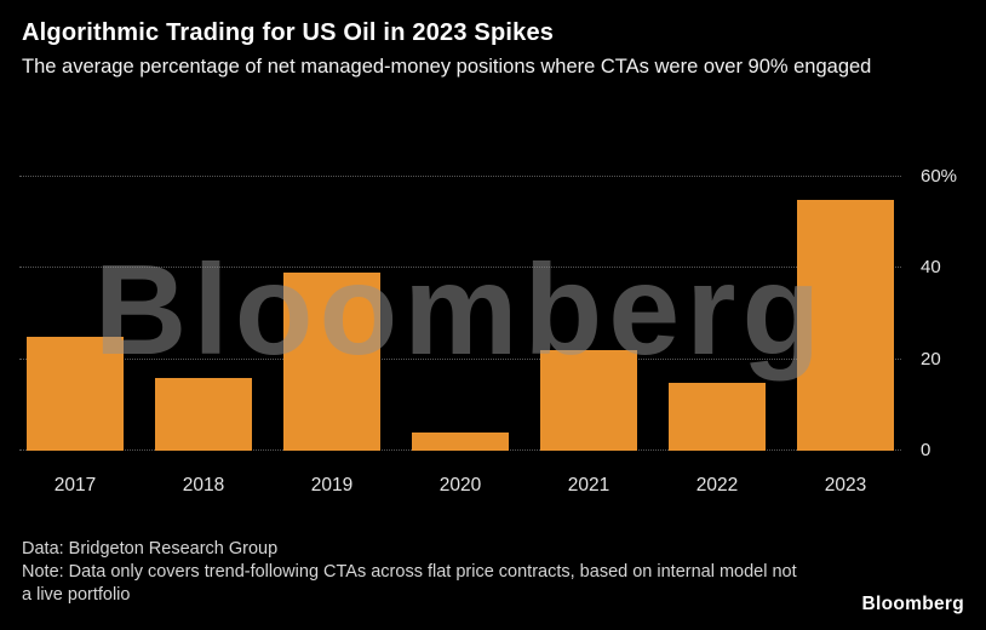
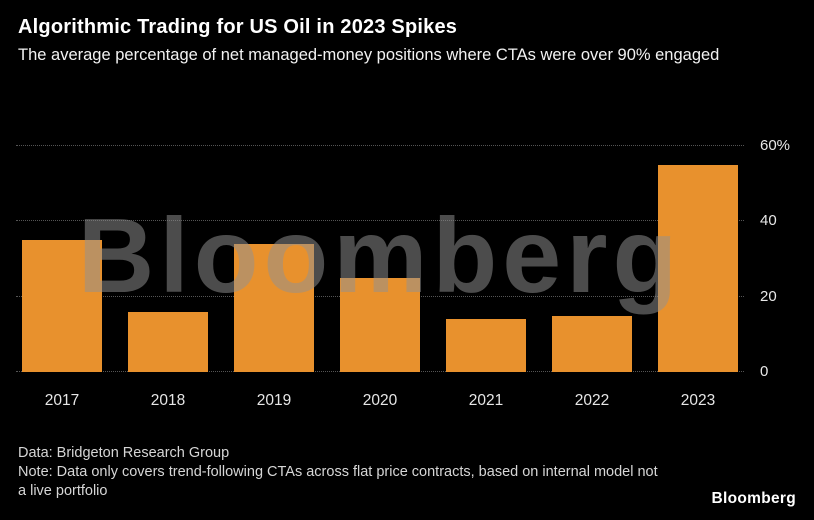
2017: 25% -> 35%
2019: 39% -> 34%
2020: 4% -> 25%
2021: 22% -> 14%
